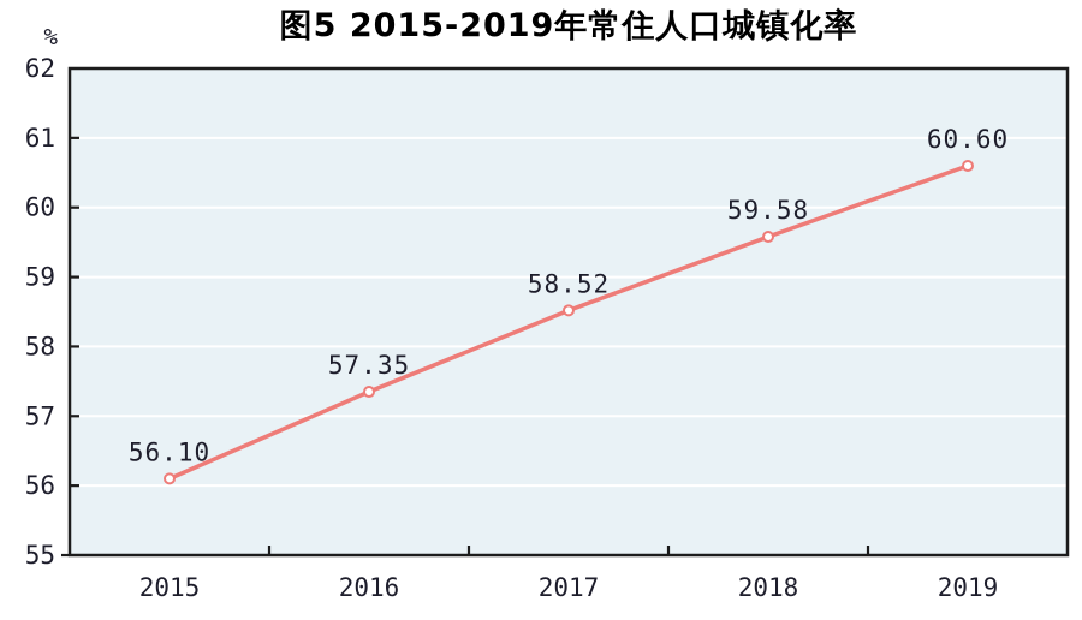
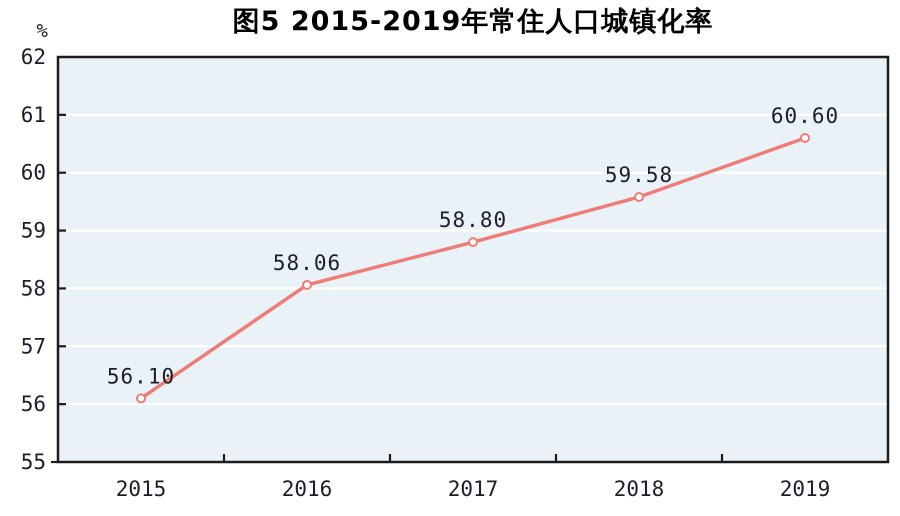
2016: 57.35 -> 58.06
2017: 58.52 -> 58.80
